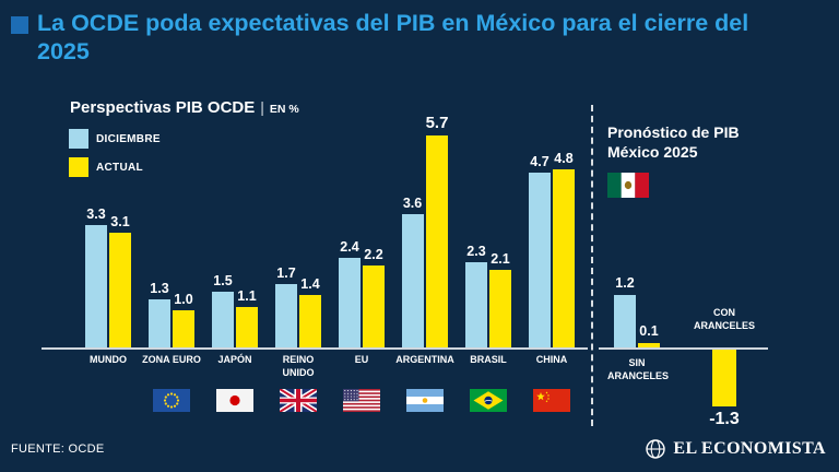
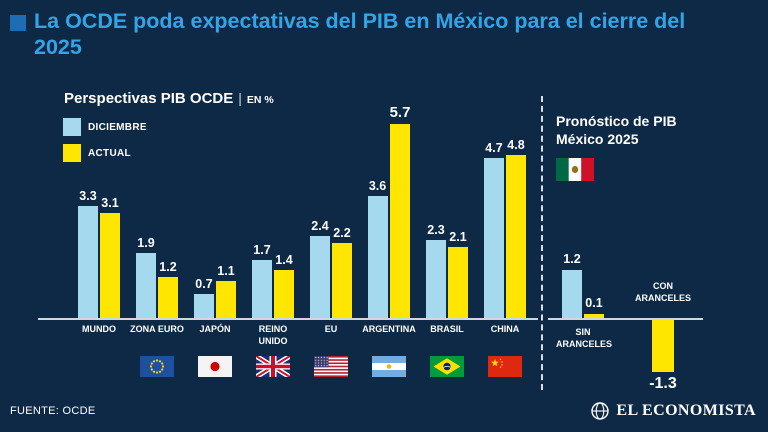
Perspectivas PIB OCDE/DICIEMBRE/ZONA EURO: 1.3 -> 1.9
Perspectivas PIB OCDE/ACTUAL/ZONA EURO: 1.0 -> 1.2
Perspectivas PIB OCDE/DICIEMBRE/JAPÓN: 1.5 -> 0.7
